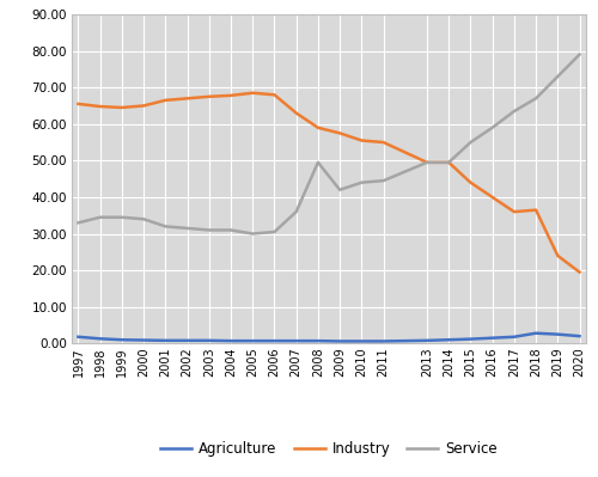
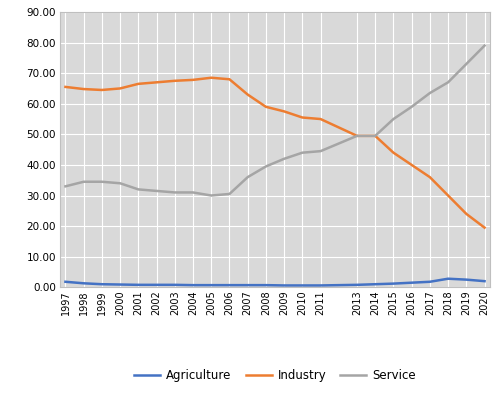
Service/2008: 49.5 -> 39.5
Industry/2018: 36.5 -> 30.0
